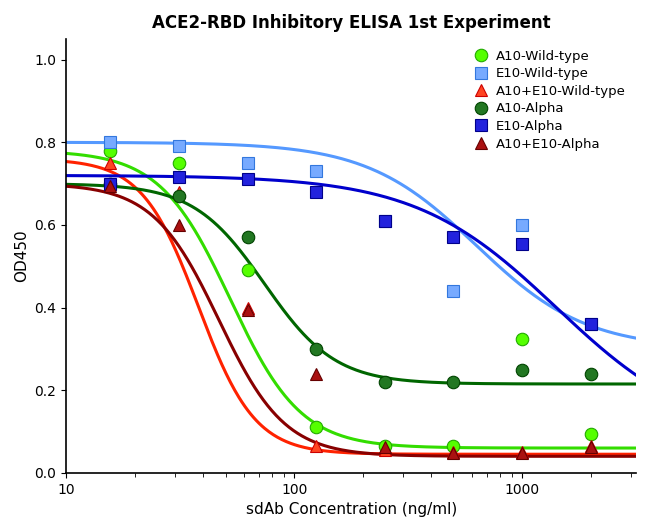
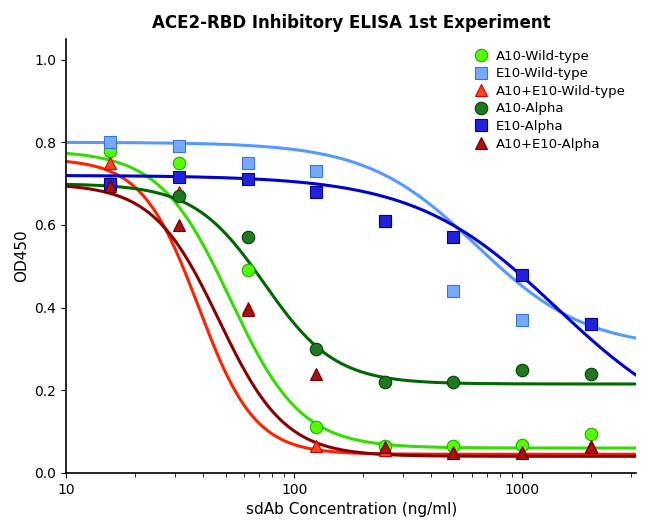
A10-Wild-type/1000: 0.325 -> 0.068
E10-Wild-type/1000: 0.60 -> 0.37
E10-Alpha/1000: 0.555 -> 0.480
